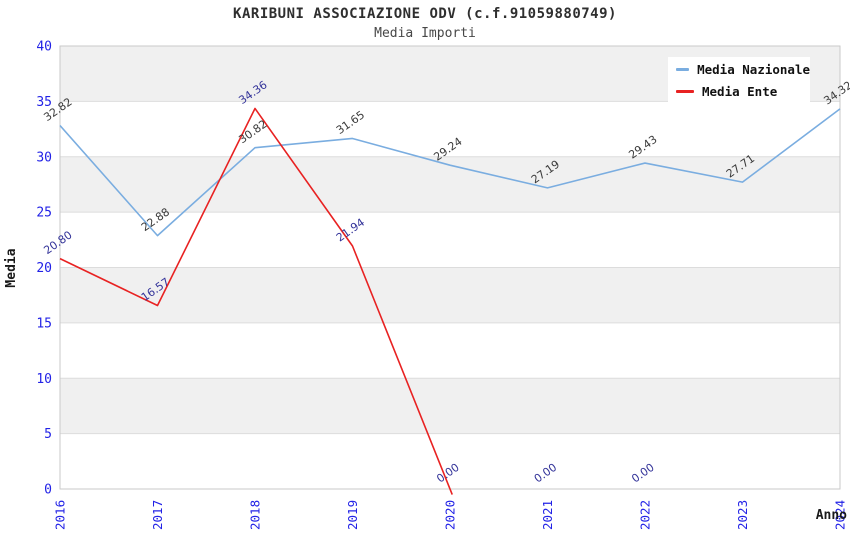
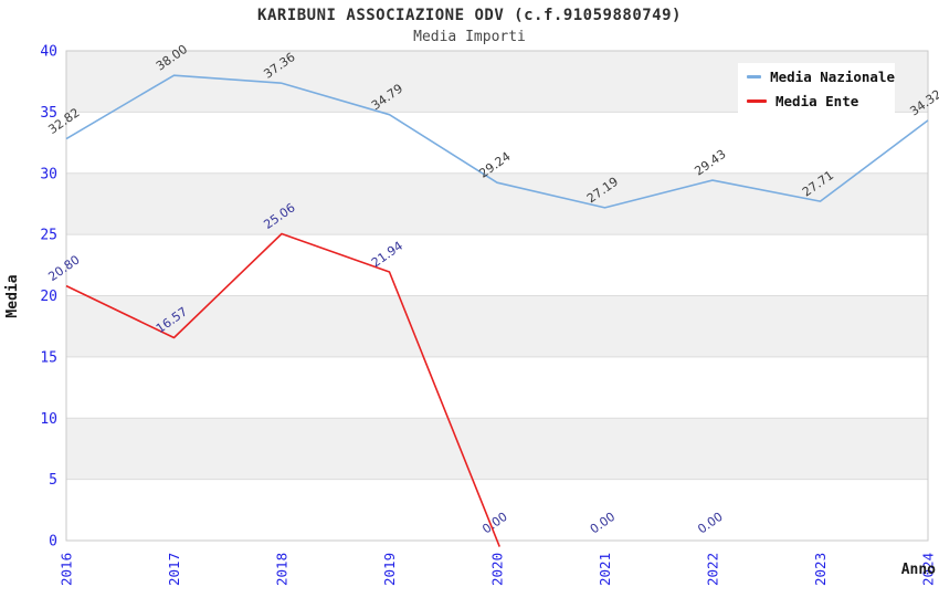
Media Nazionale/2017: 22.88 -> 38.00
Media Nazionale/2018: 30.82 -> 37.36
Media Ente/2018: 34.36 -> 25.06
Media Nazionale/2019: 31.65 -> 34.79
